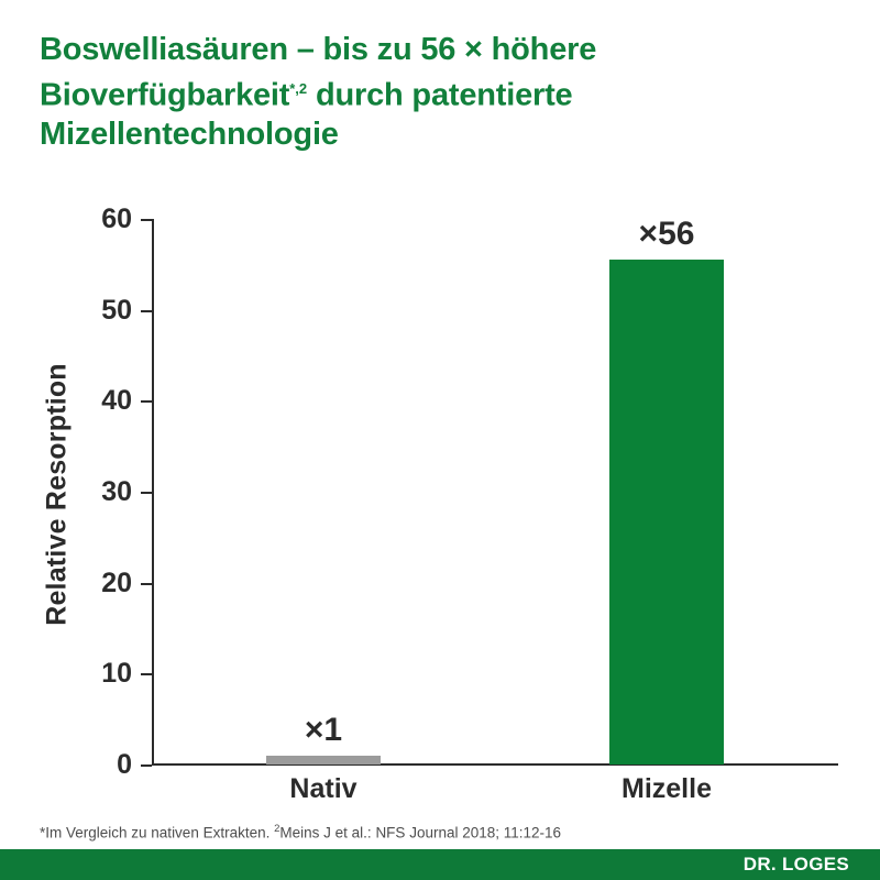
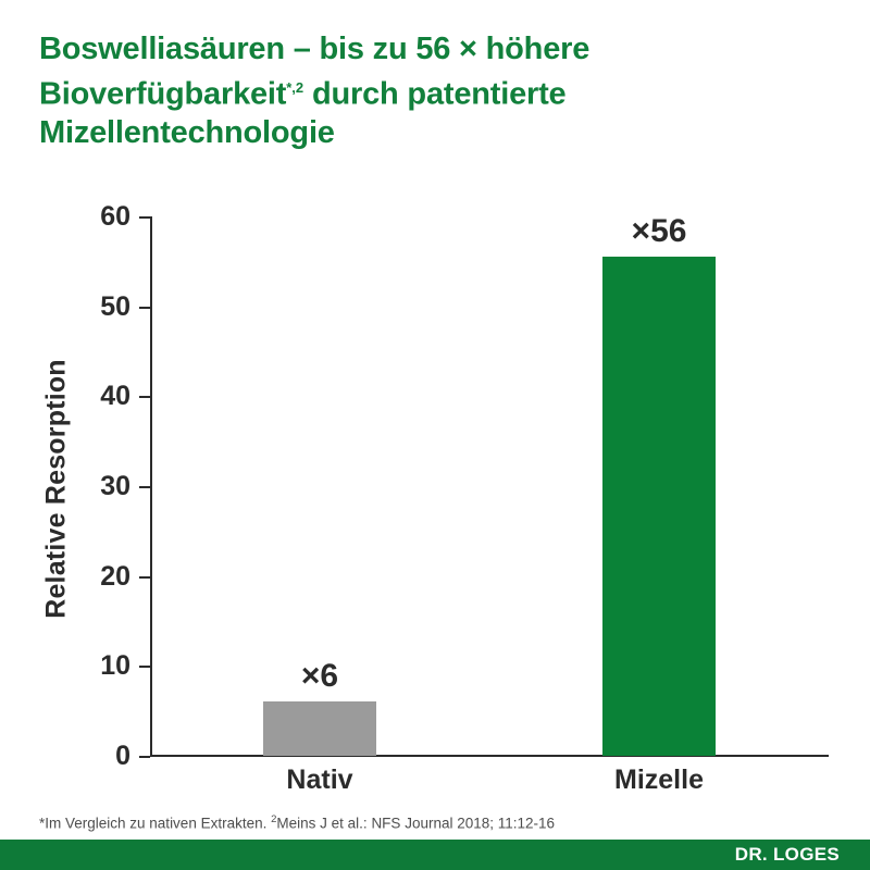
Nativ: 1 -> 6
